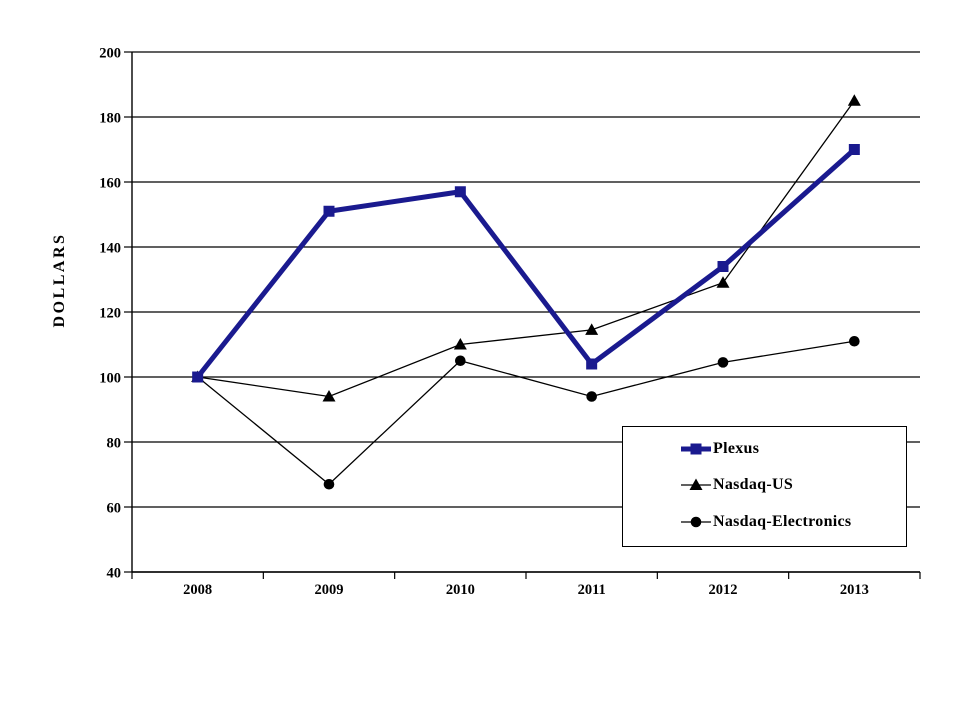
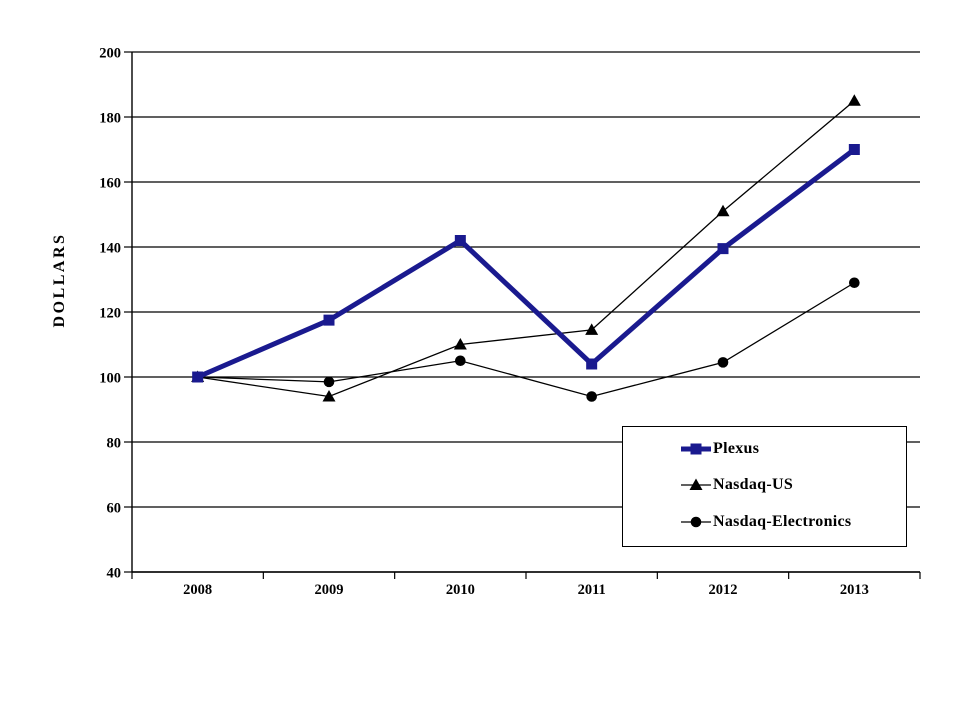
Plexus/2009: 151 -> 118
Nasdaq-Electronics/2009: 67 -> 98
Plexus/2010: 157 -> 142
Plexus/2012: 134 -> 140
Nasdaq-US/2012: 129 -> 151
Nasdaq-Electronics/2013: 111 -> 129
